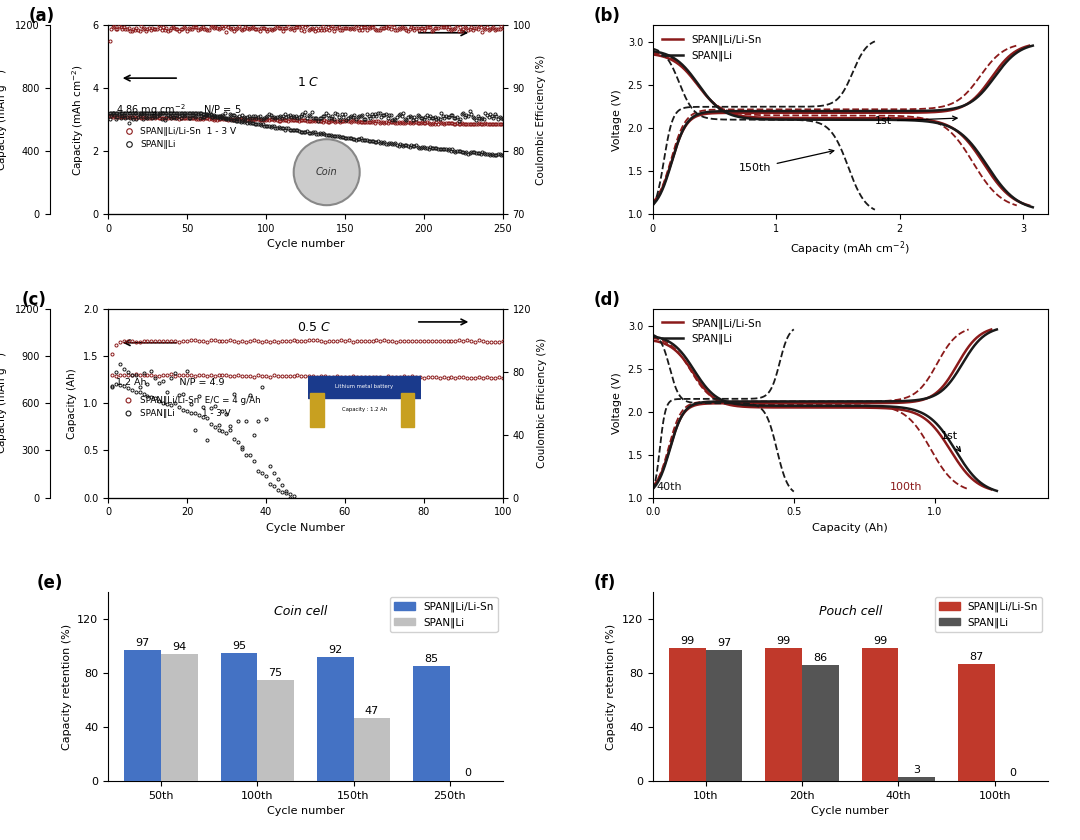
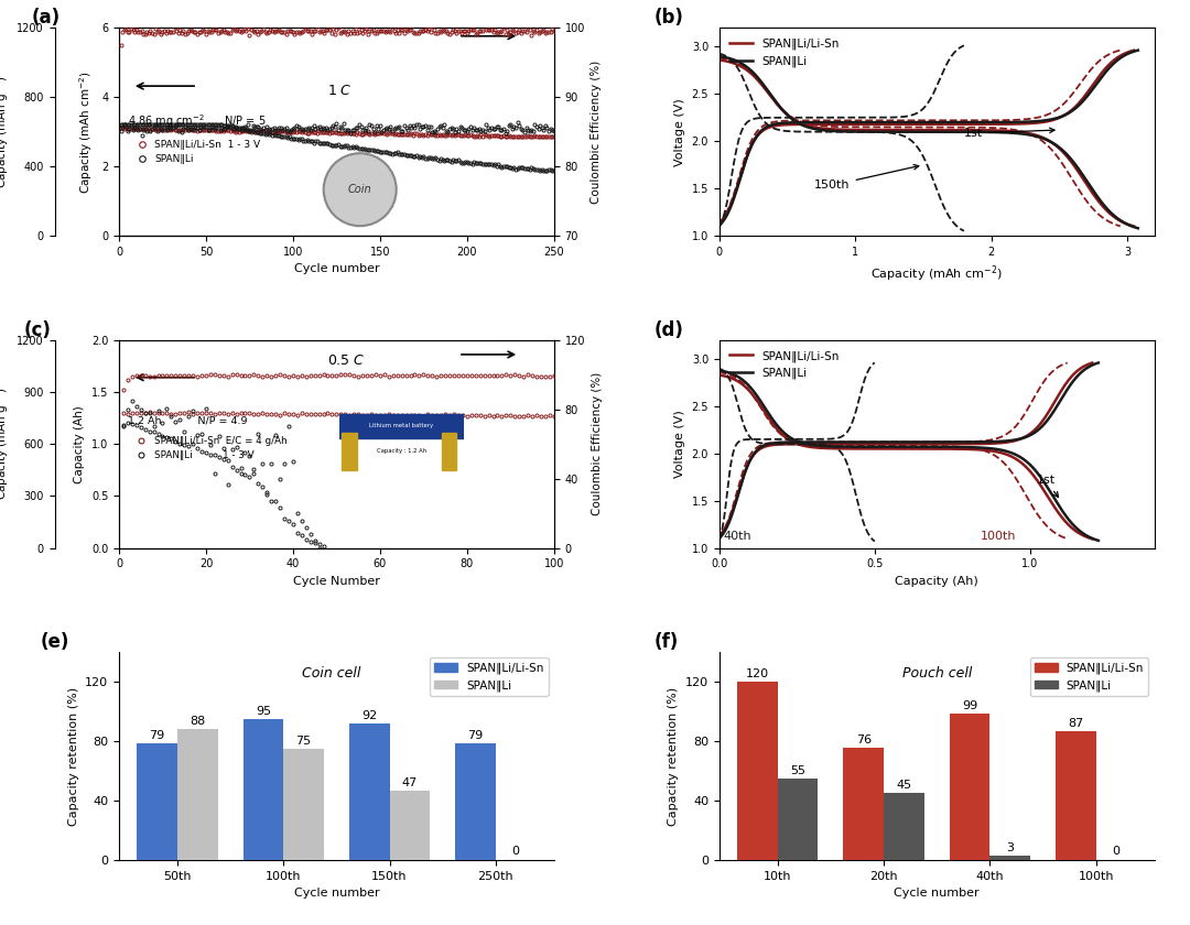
SPAN‖Li/Li-Sn/50th: 97 -> 79
SPAN‖Li/50th: 94 -> 88
SPAN‖Li/Li-Sn/250th: 85 -> 79
SPAN‖Li/Li-Sn/10th: 99 -> 120
SPAN‖Li/10th: 97 -> 55
SPAN‖Li/Li-Sn/20th: 99 -> 76
SPAN‖Li/20th: 86 -> 45
